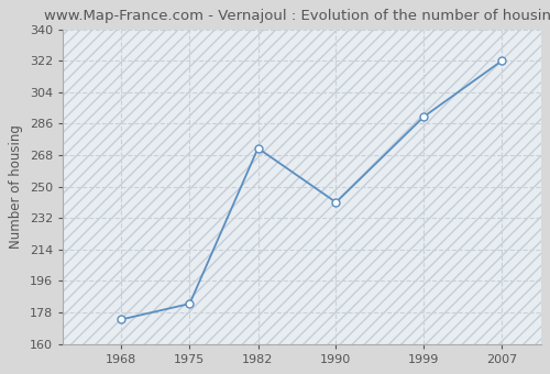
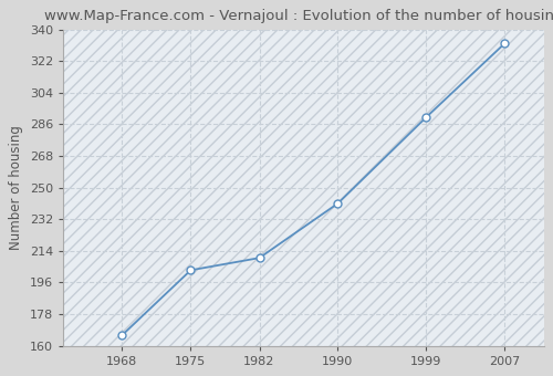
1968: 174 -> 166
1975: 183 -> 203
1982: 272 -> 210
2007: 322 -> 332
